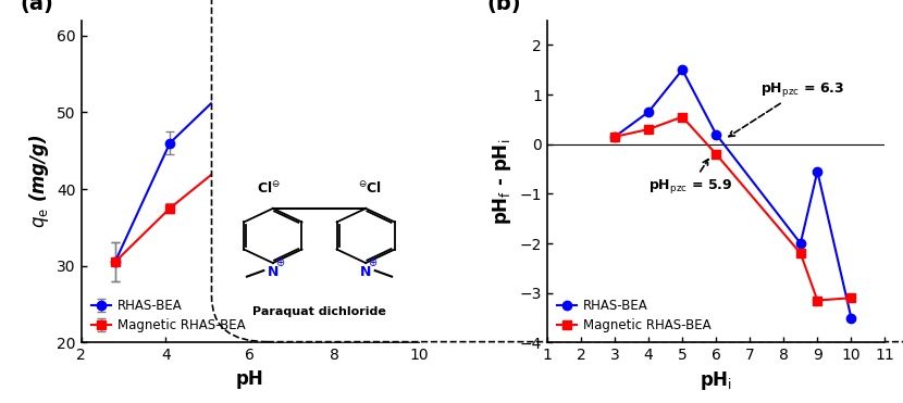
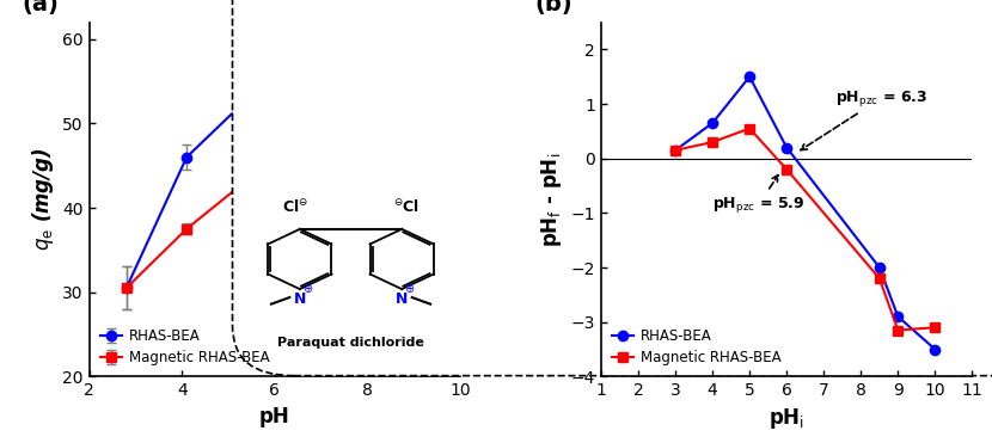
RHAS-BEA/9: -0.55 -> -2.90
